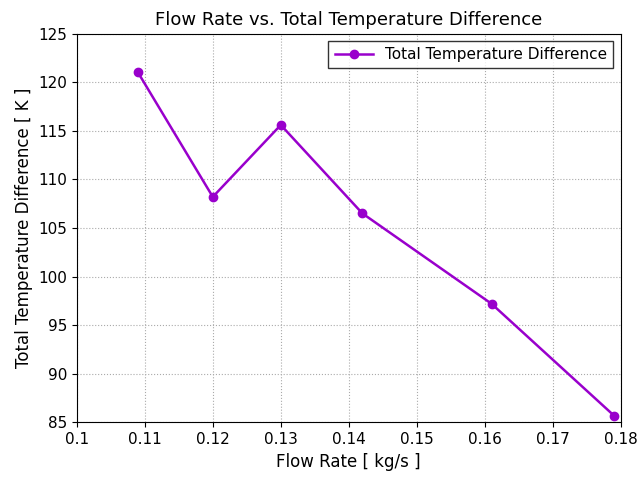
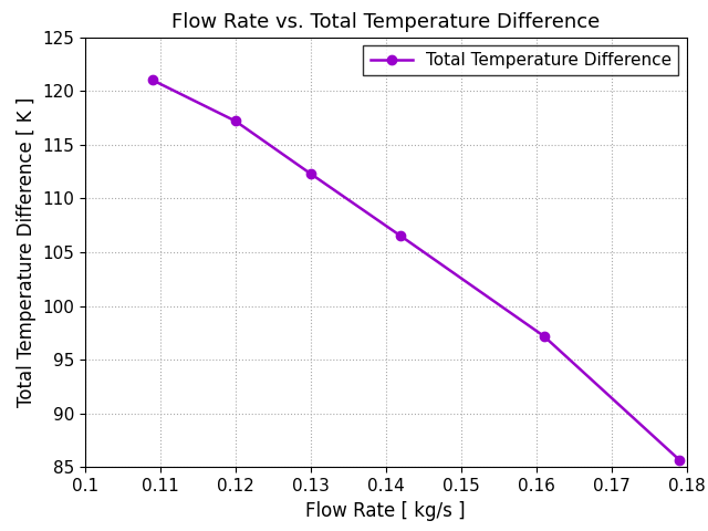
0.12: 108.2 -> 117.2
0.13: 115.6 -> 112.3
